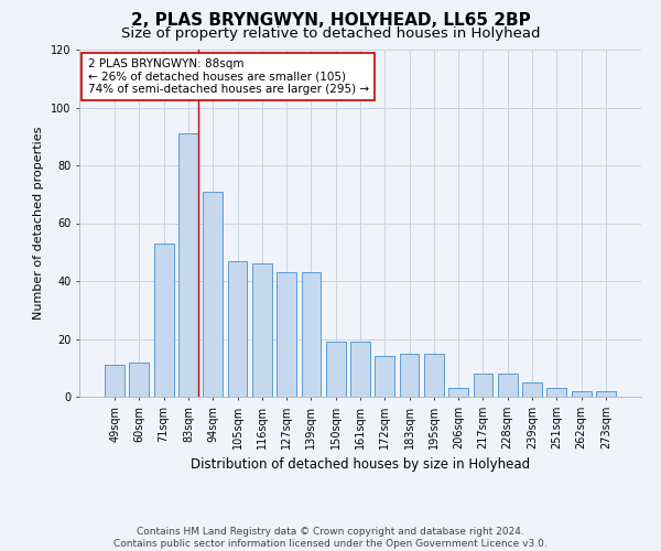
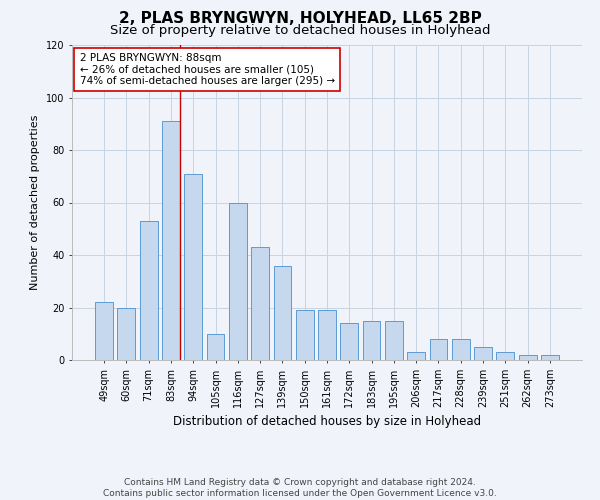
49sqm: 11 -> 22
60sqm: 12 -> 20
105sqm: 47 -> 10
116sqm: 46 -> 60
139sqm: 43 -> 36
